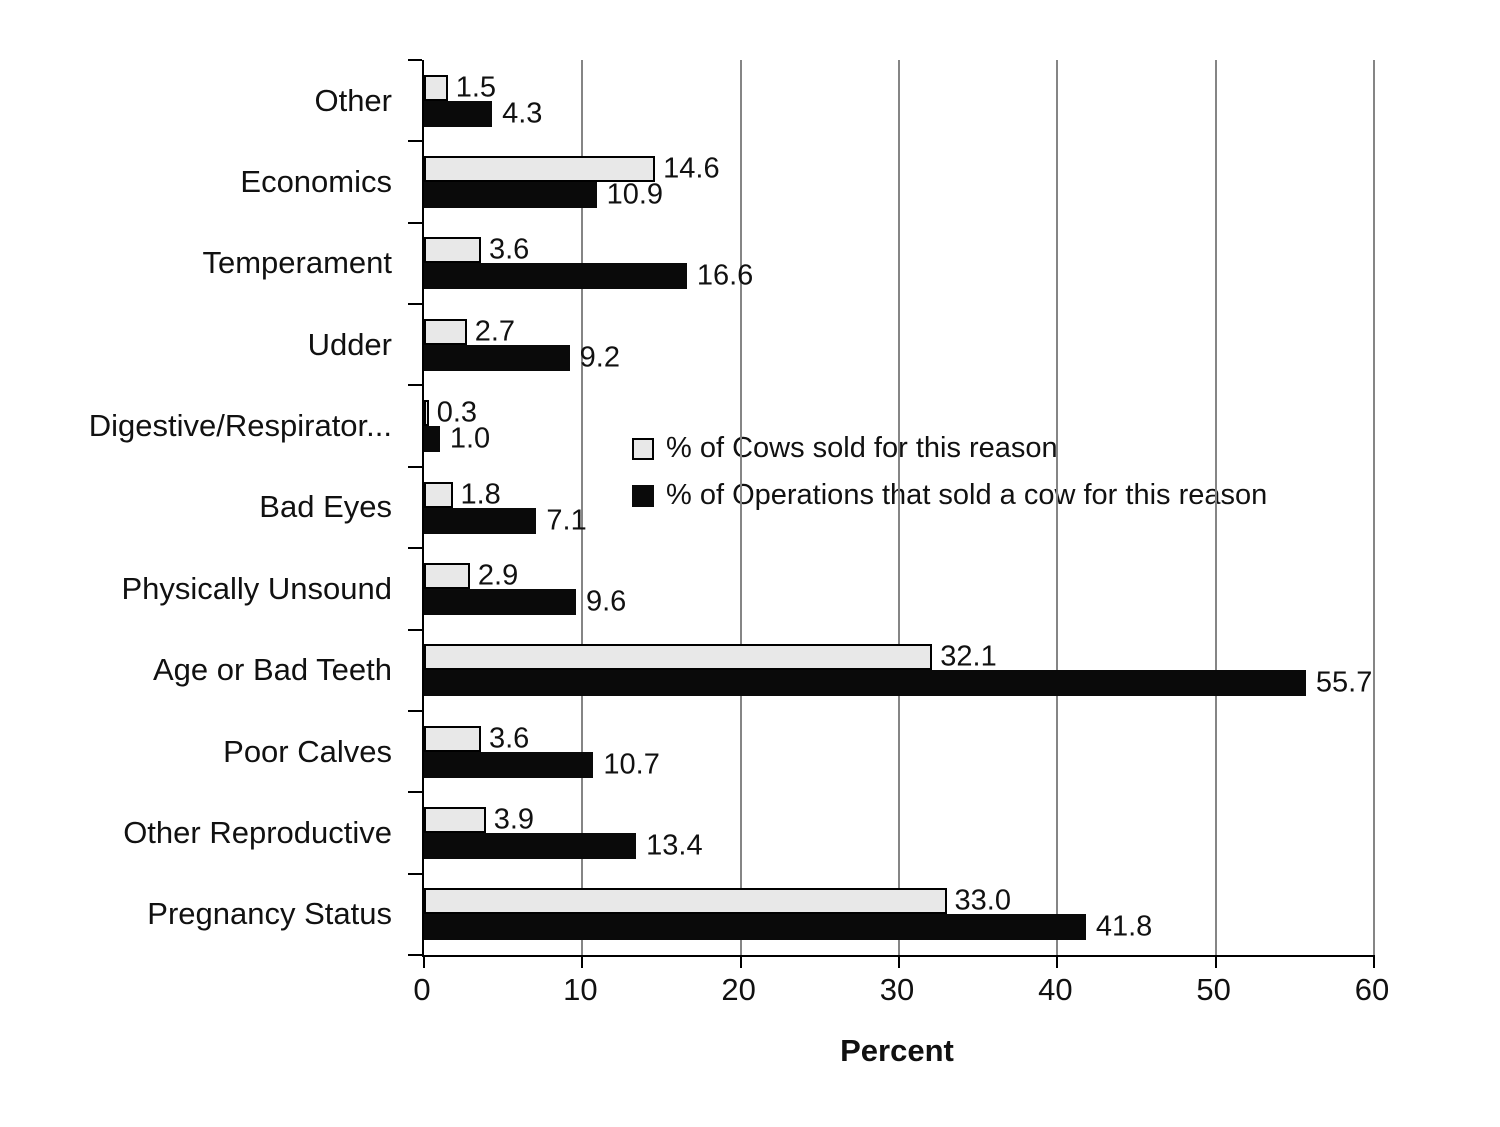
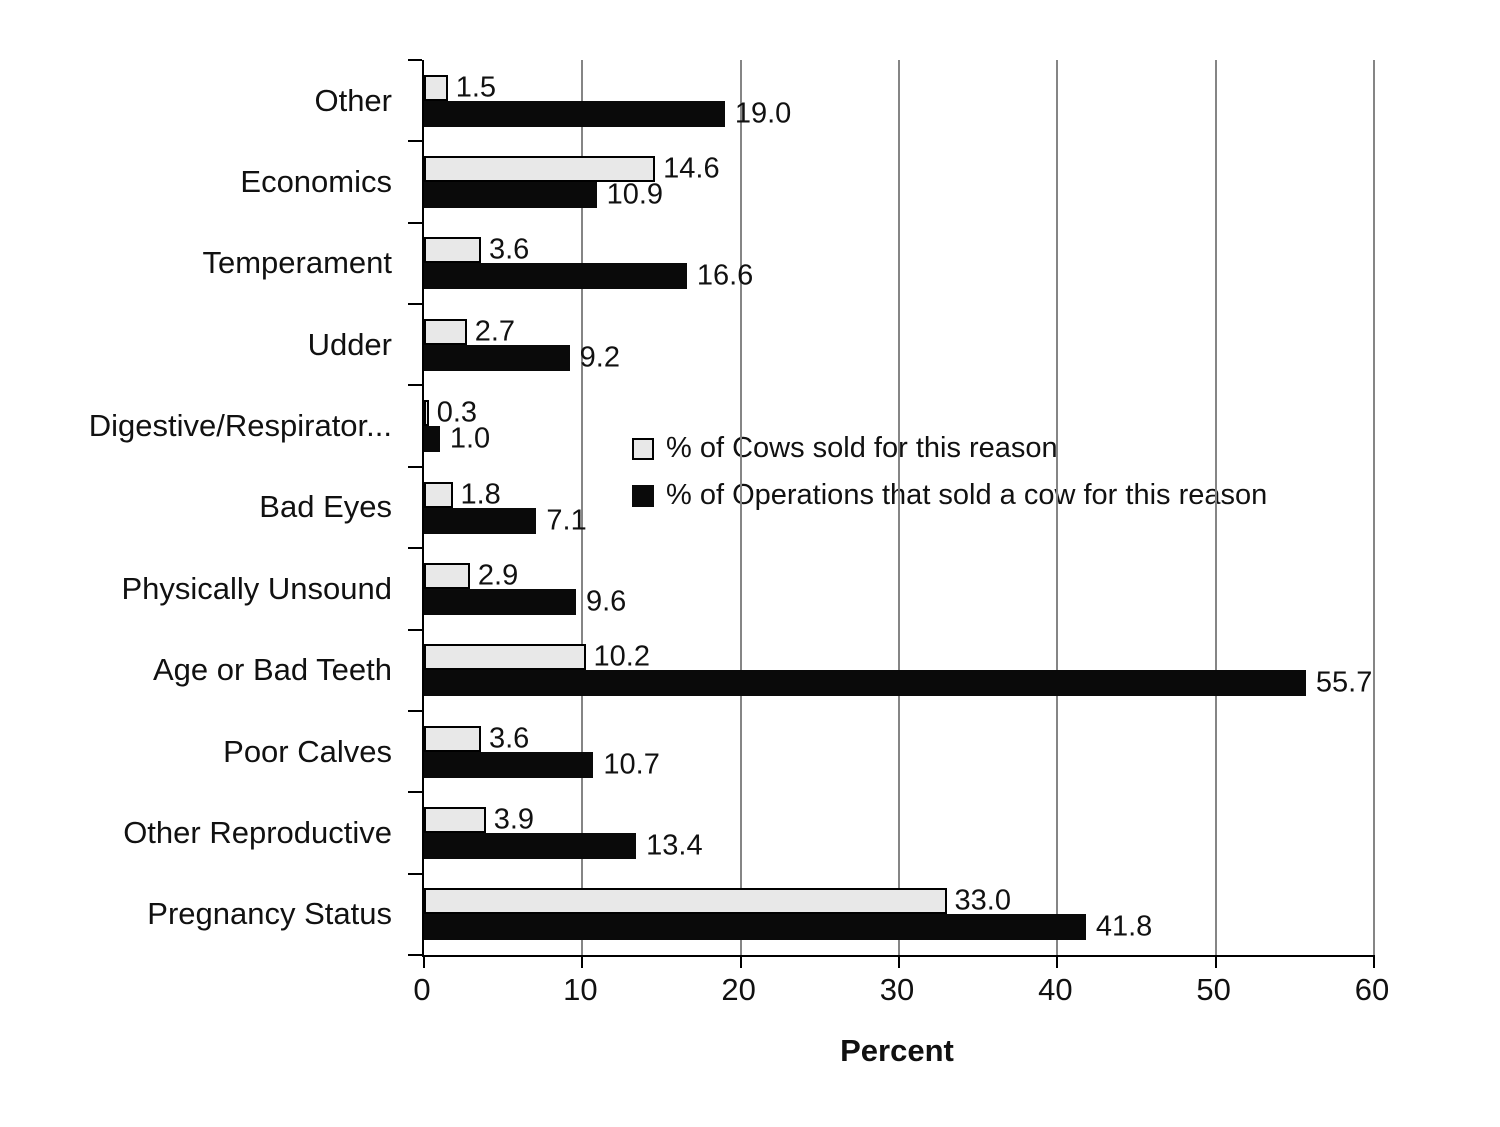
% of Operations that sold a cow for this reason/Other: 4.3 -> 19.0
% of Cows sold for this reason/Age or Bad Teeth: 32.1 -> 10.2
